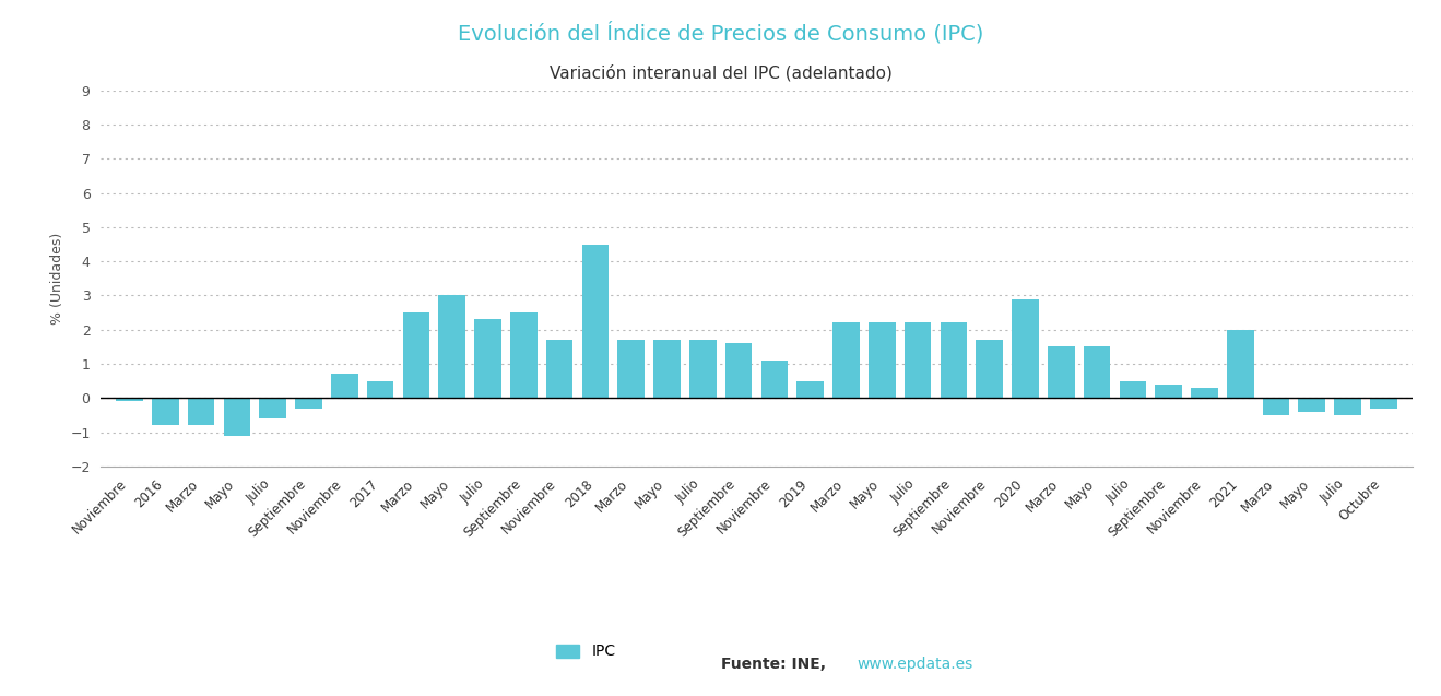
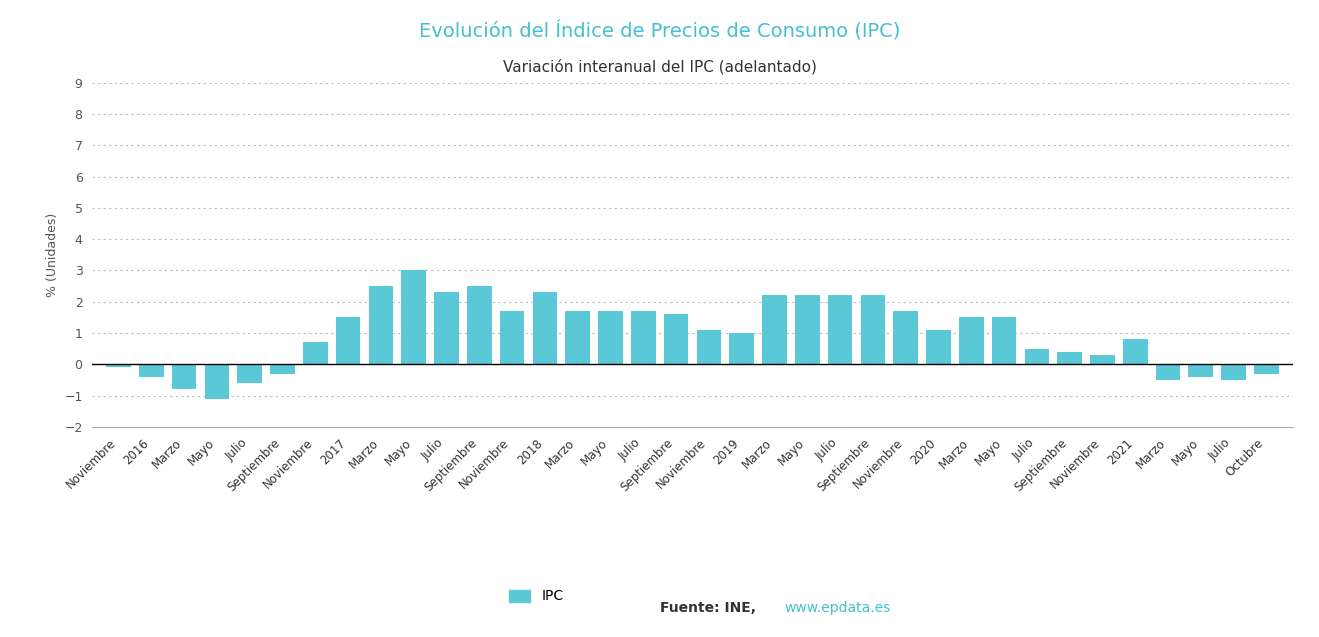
2016: -0.8 -> -0.4
2017: 0.5 -> 1.5
2018: 4.5 -> 2.3
2019: 0.5 -> 1.0
2020: 2.9 -> 1.1
2021: 2.0 -> 0.8
